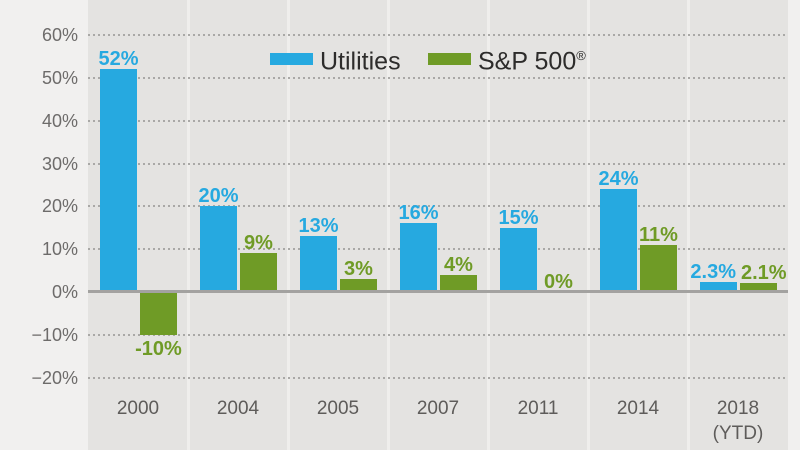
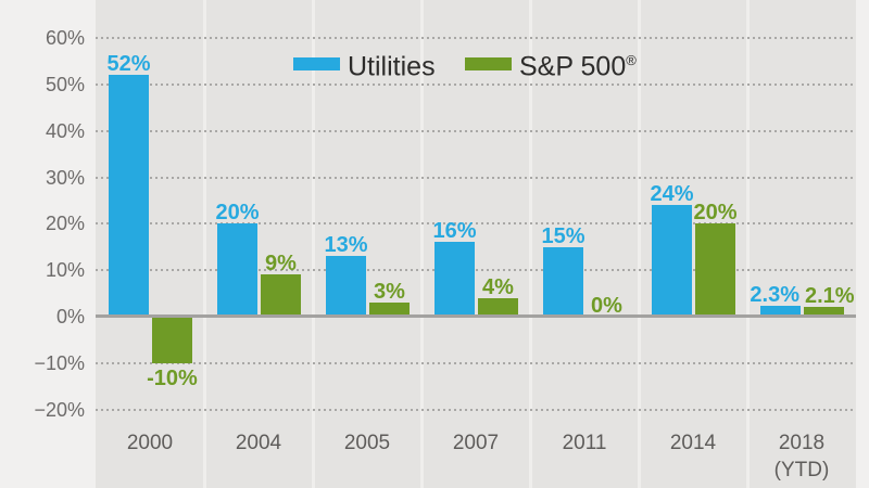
S&P 500®/2014: 11% -> 20%
